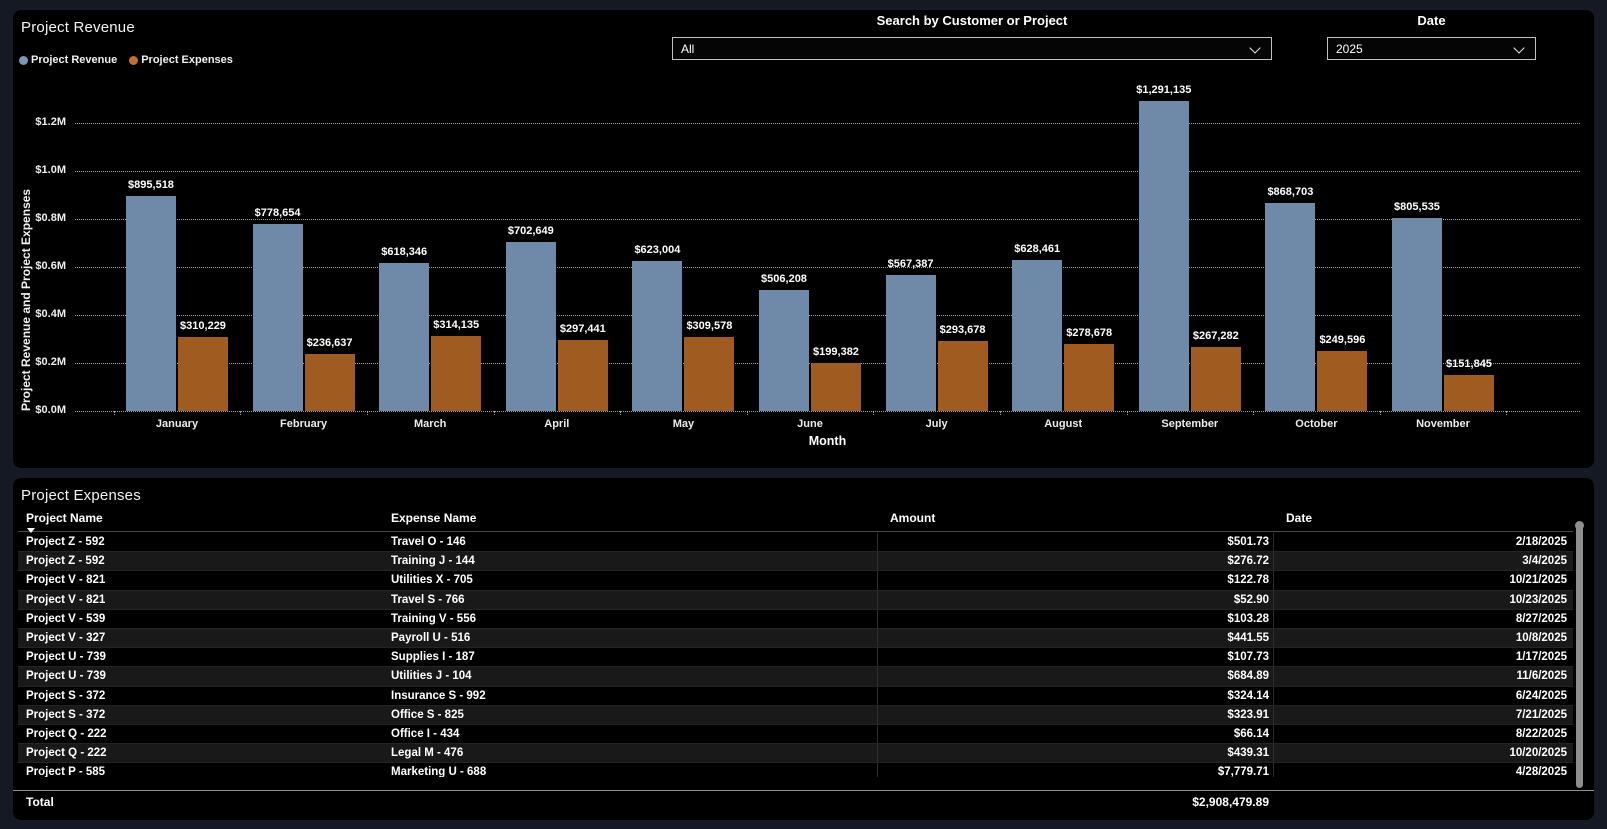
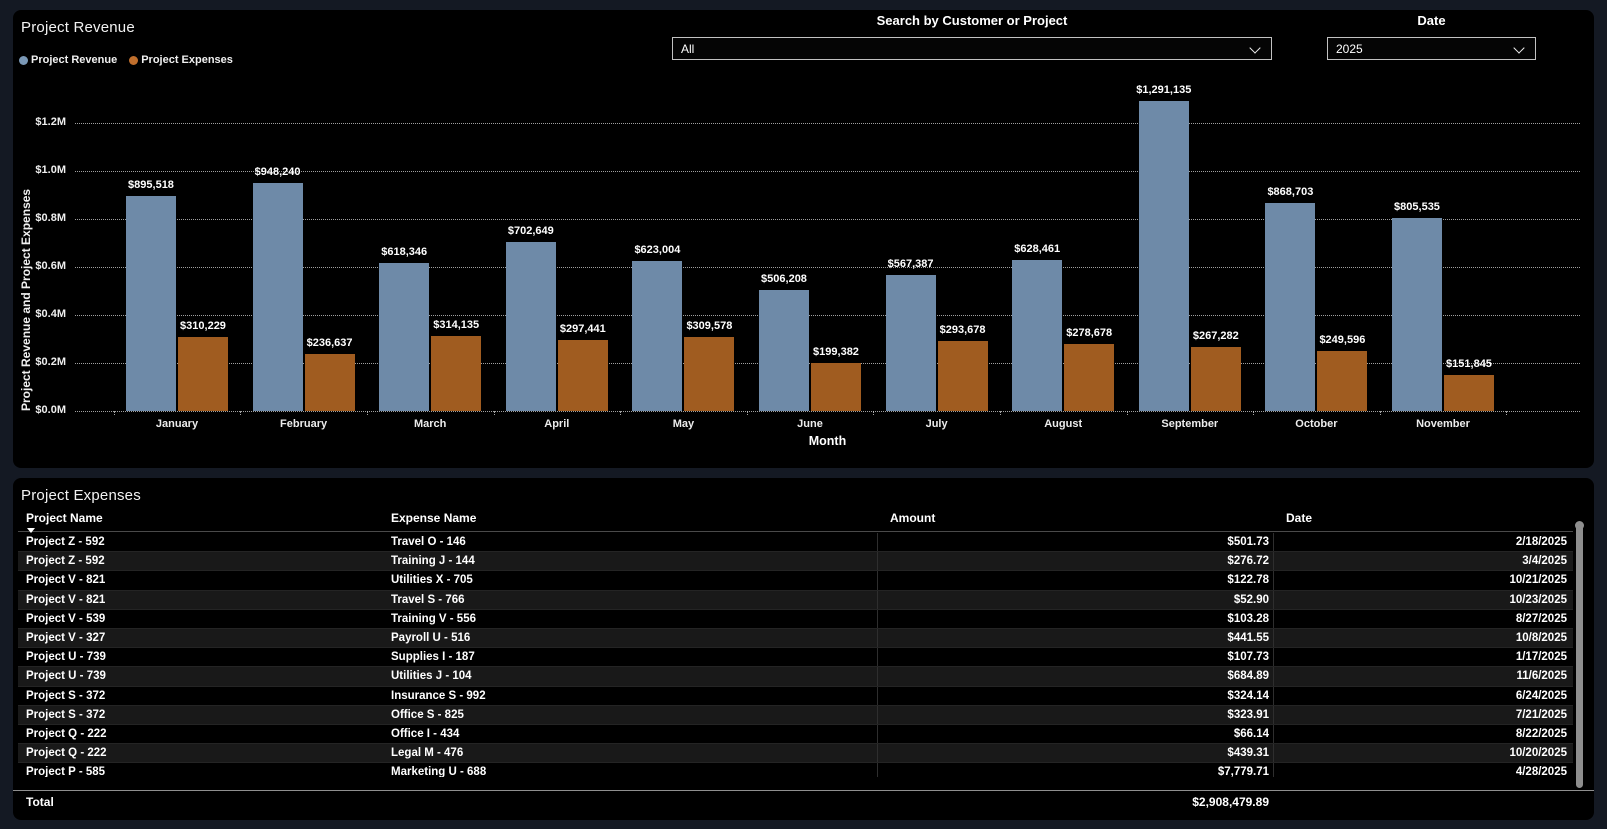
Project Revenue/February: $778,654 -> $948,240
